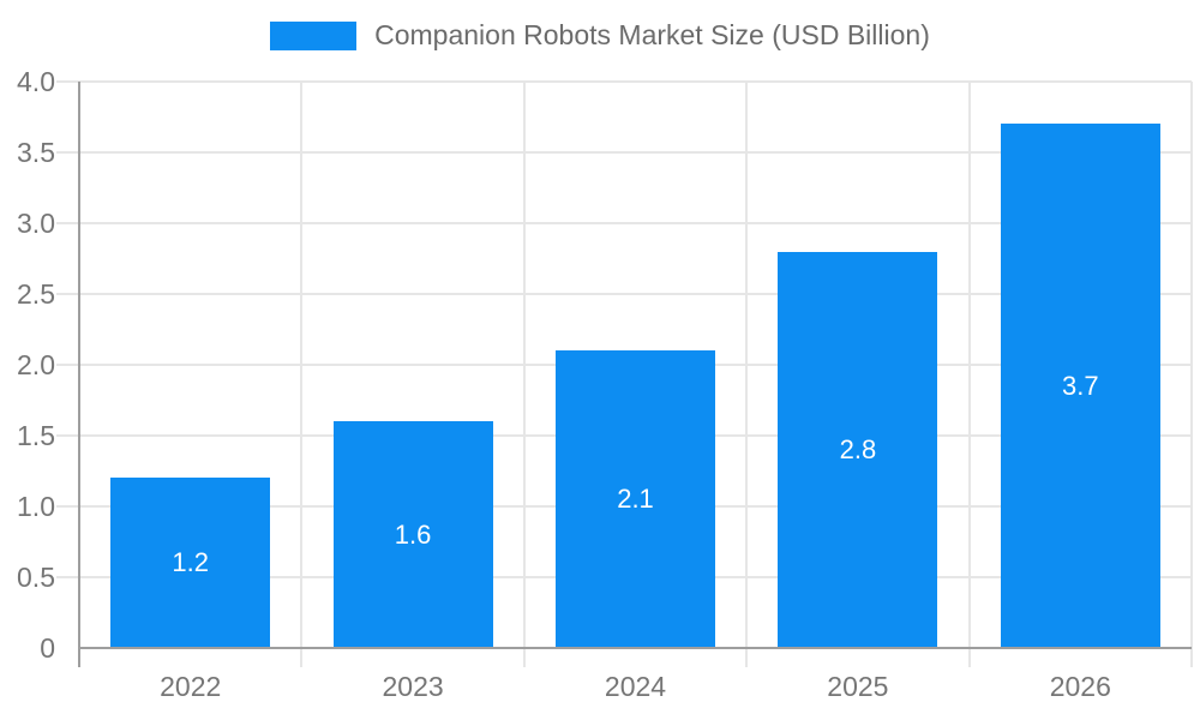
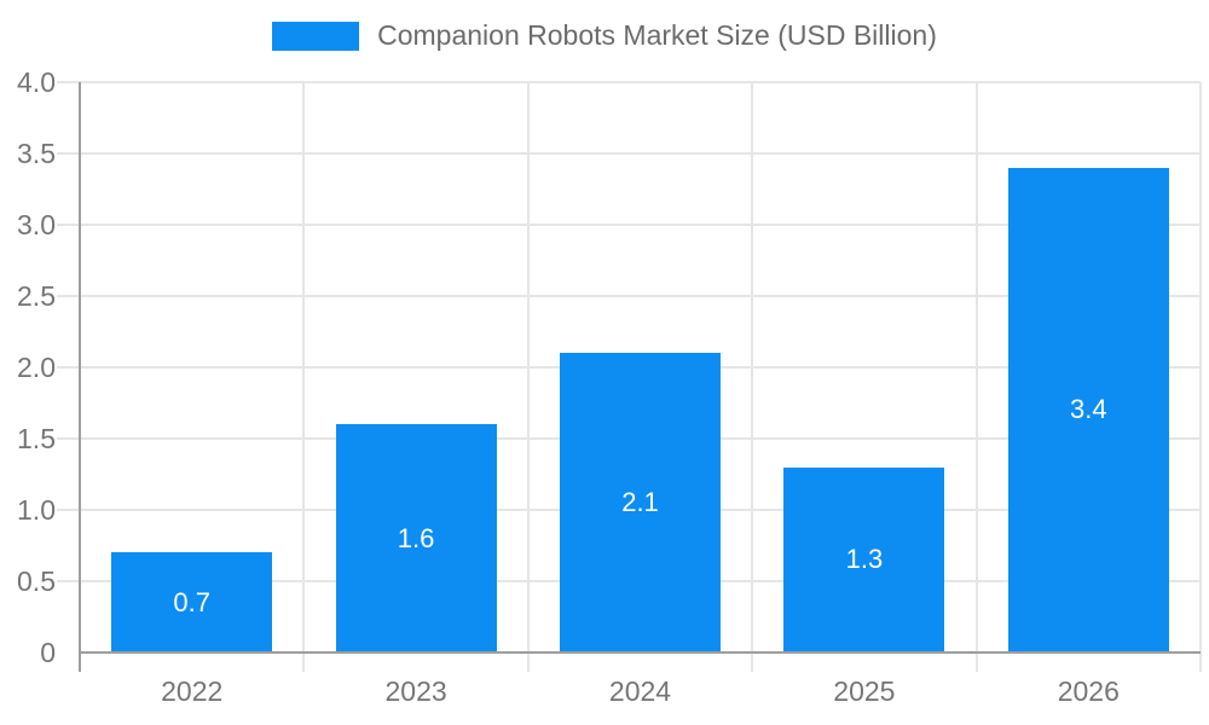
2022: 1.2 -> 0.7
2025: 2.8 -> 1.3
2026: 3.7 -> 3.4
